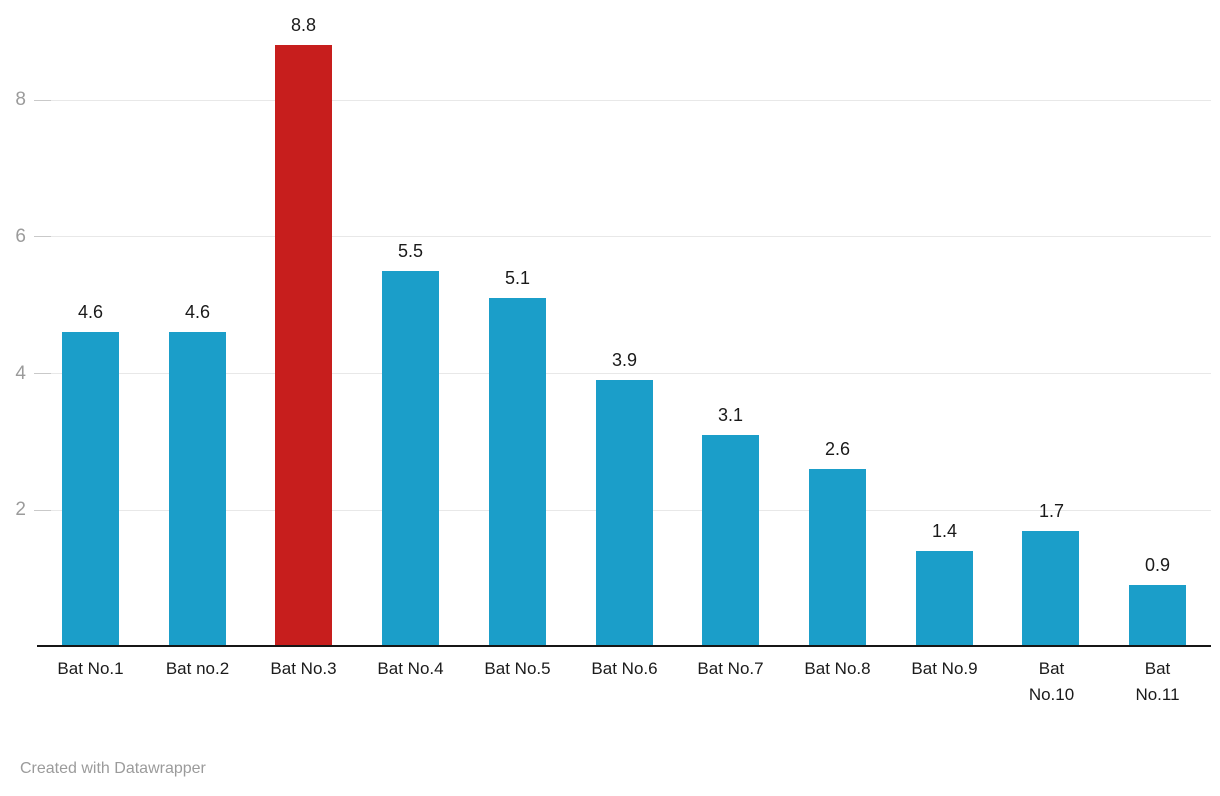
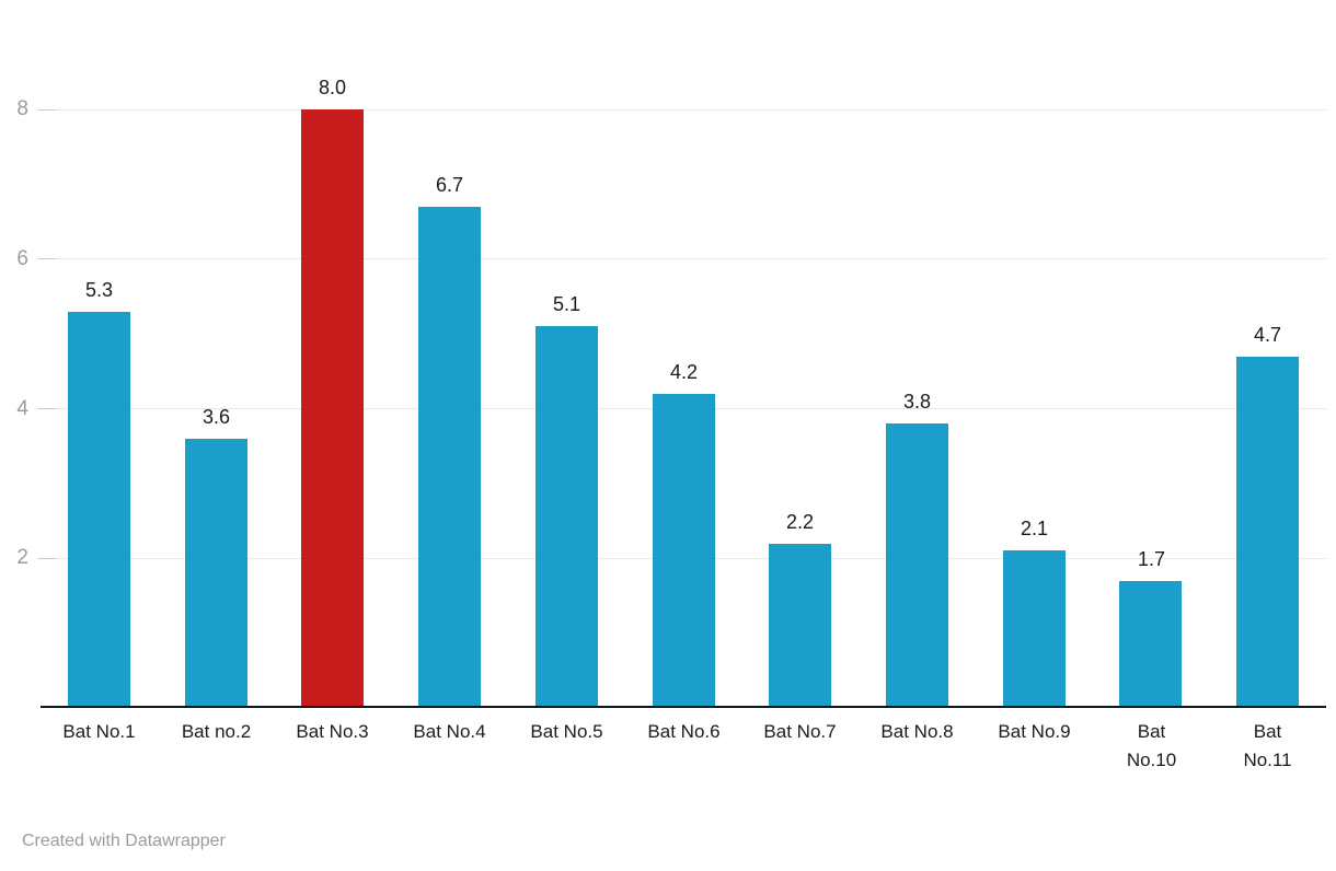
Bat No.1: 4.6 -> 5.3
Bat no.2: 4.6 -> 3.6
Bat No.3: 8.8 -> 8.0
Bat No.4: 5.5 -> 6.7
Bat No.6: 3.9 -> 4.2
Bat No.7: 3.1 -> 2.2
Bat No.8: 2.6 -> 3.8
Bat No.9: 1.4 -> 2.1
Bat No.11: 0.9 -> 4.7
